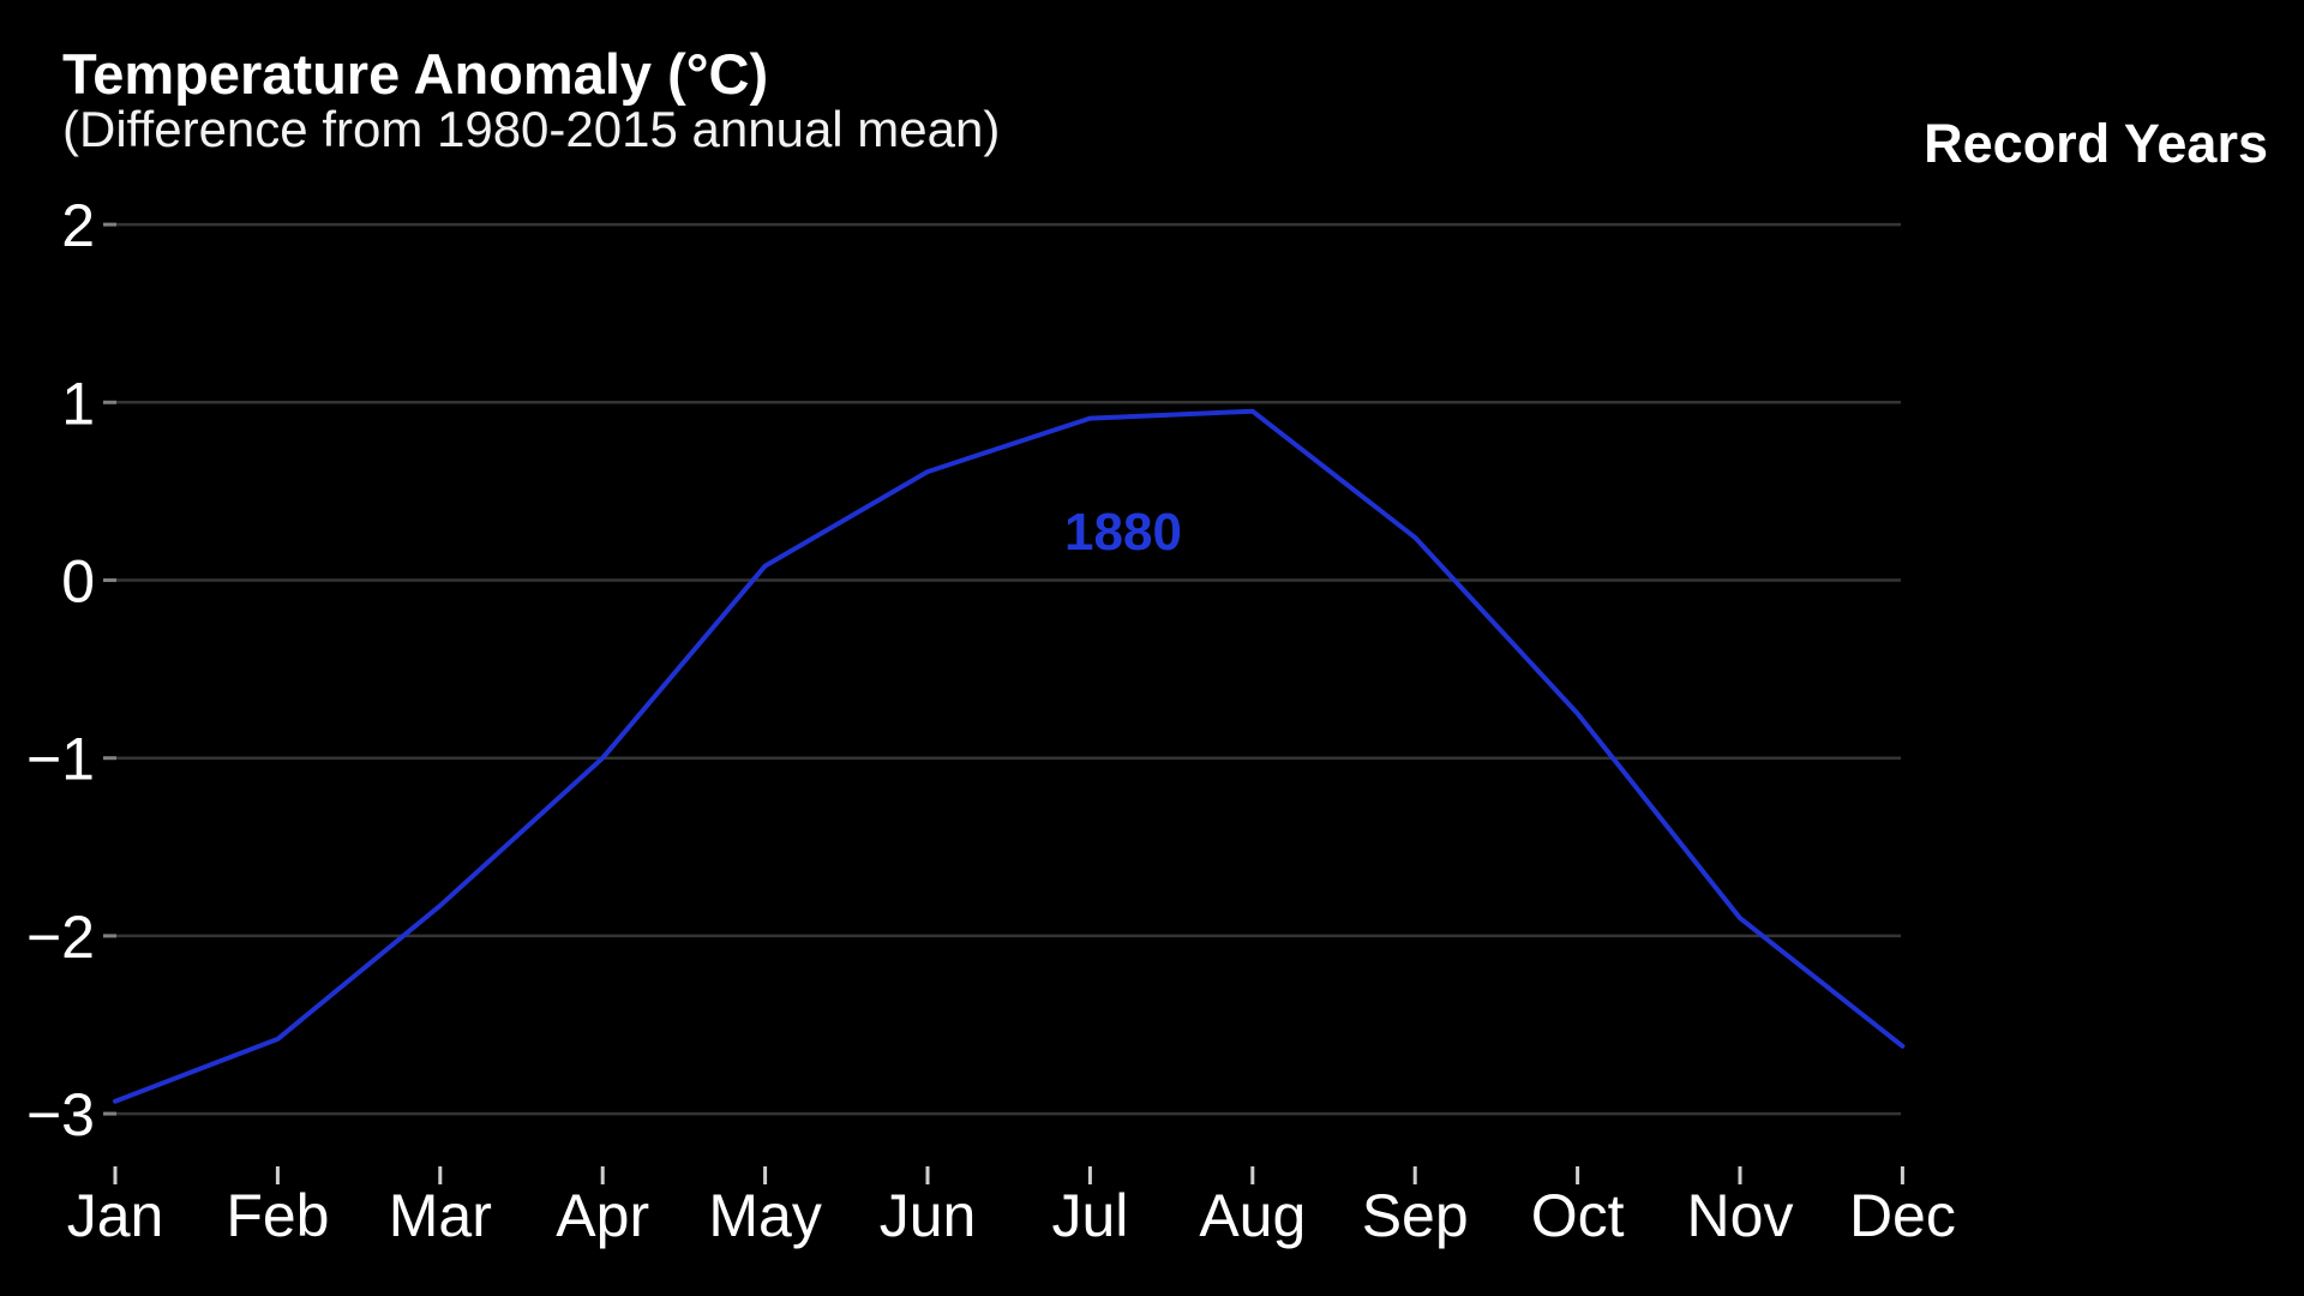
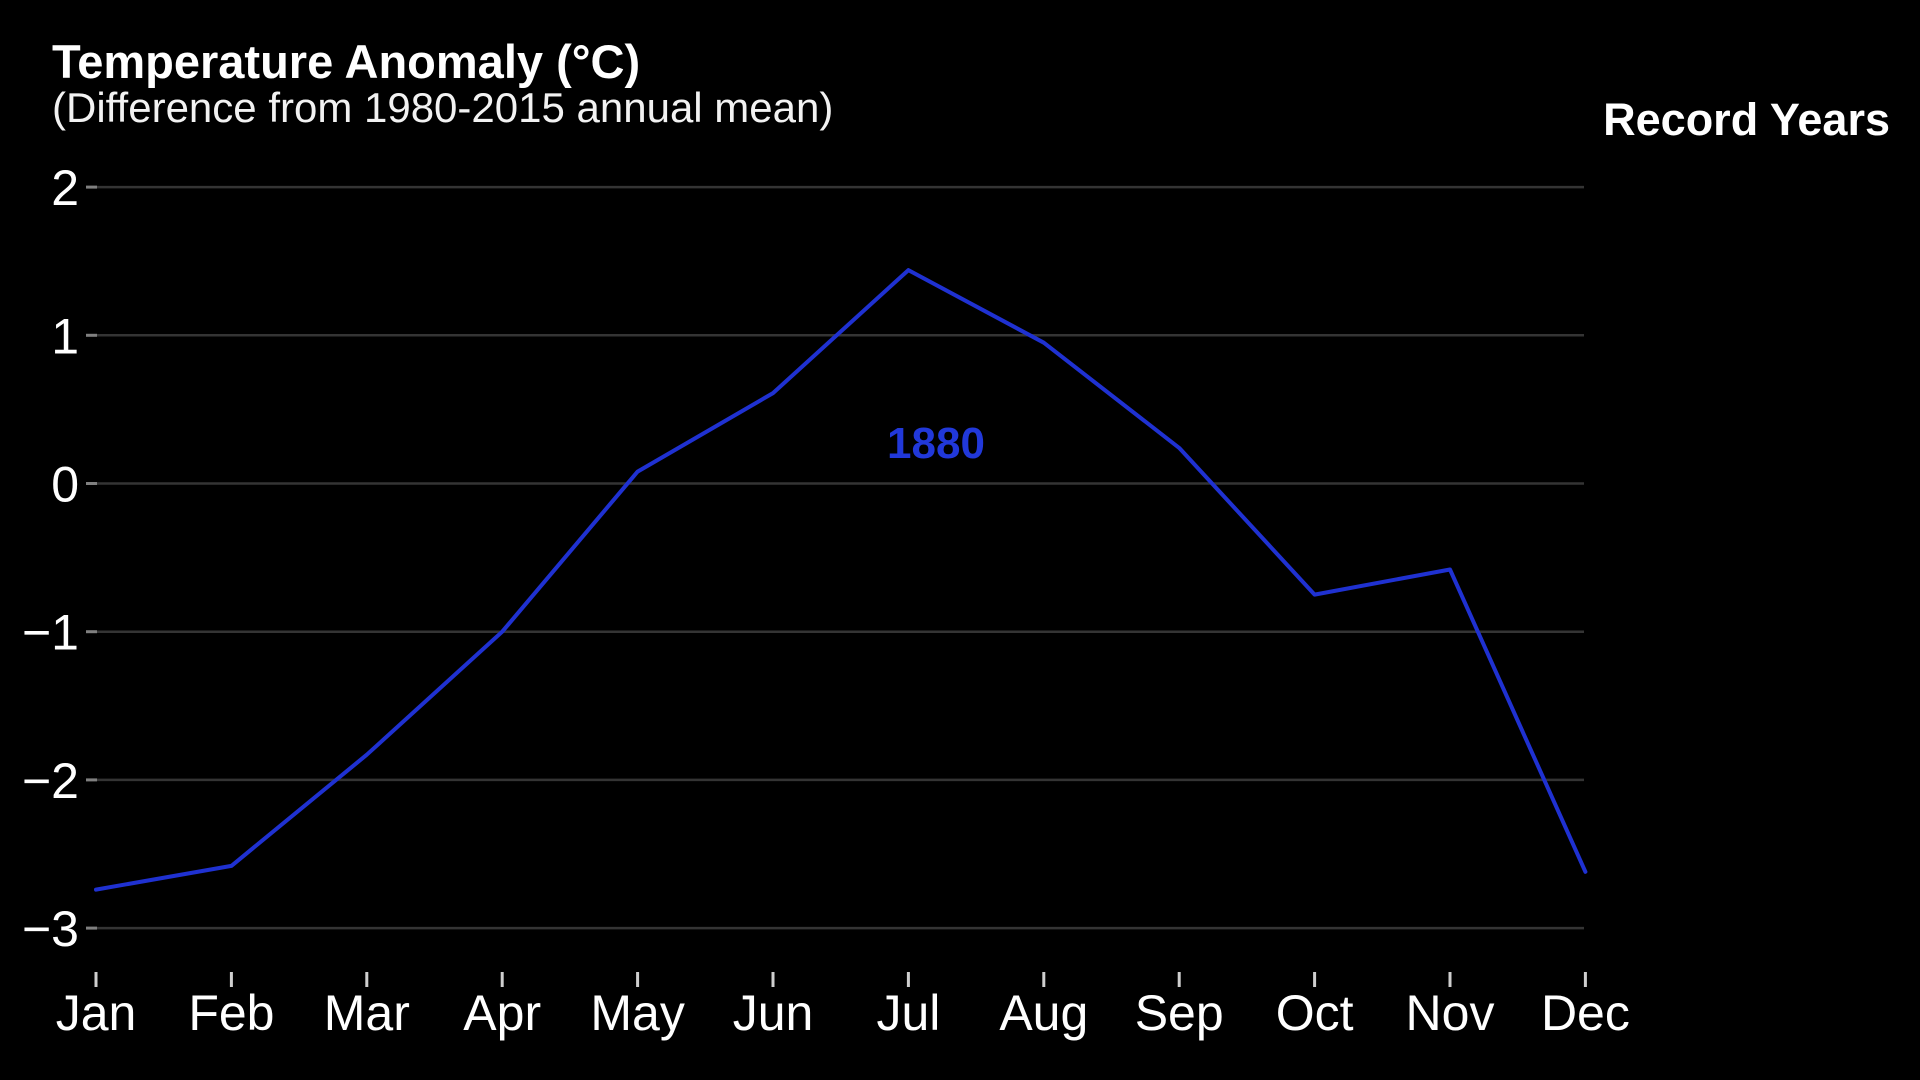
Jan: -2.93 -> -2.74
Jul: 0.91 -> 1.44
Nov: -1.90 -> -0.58
